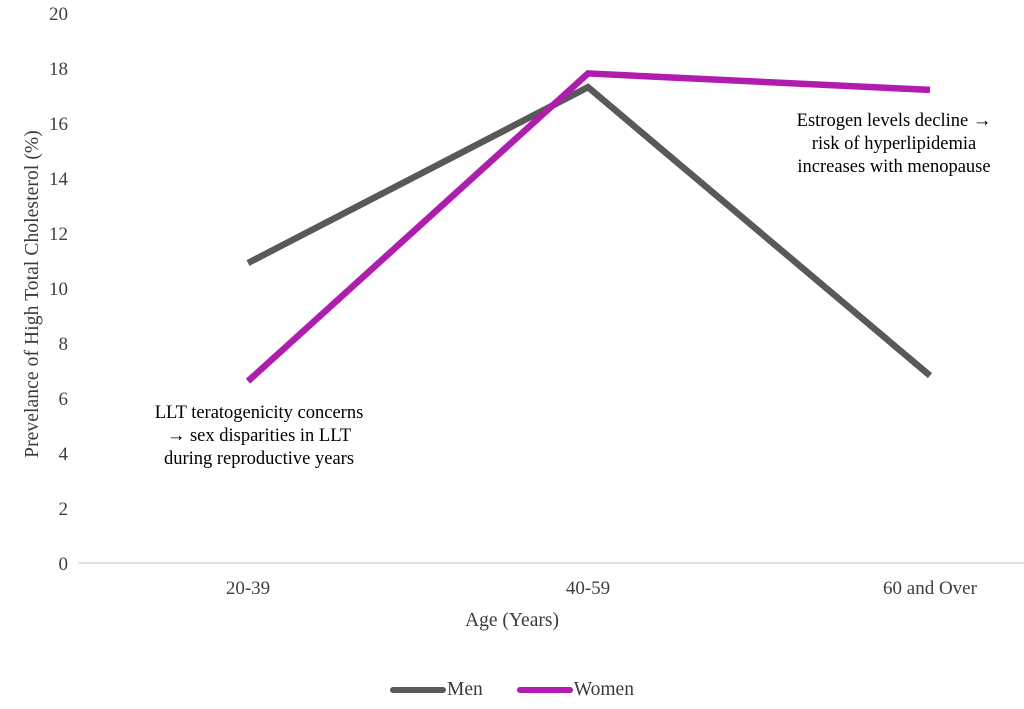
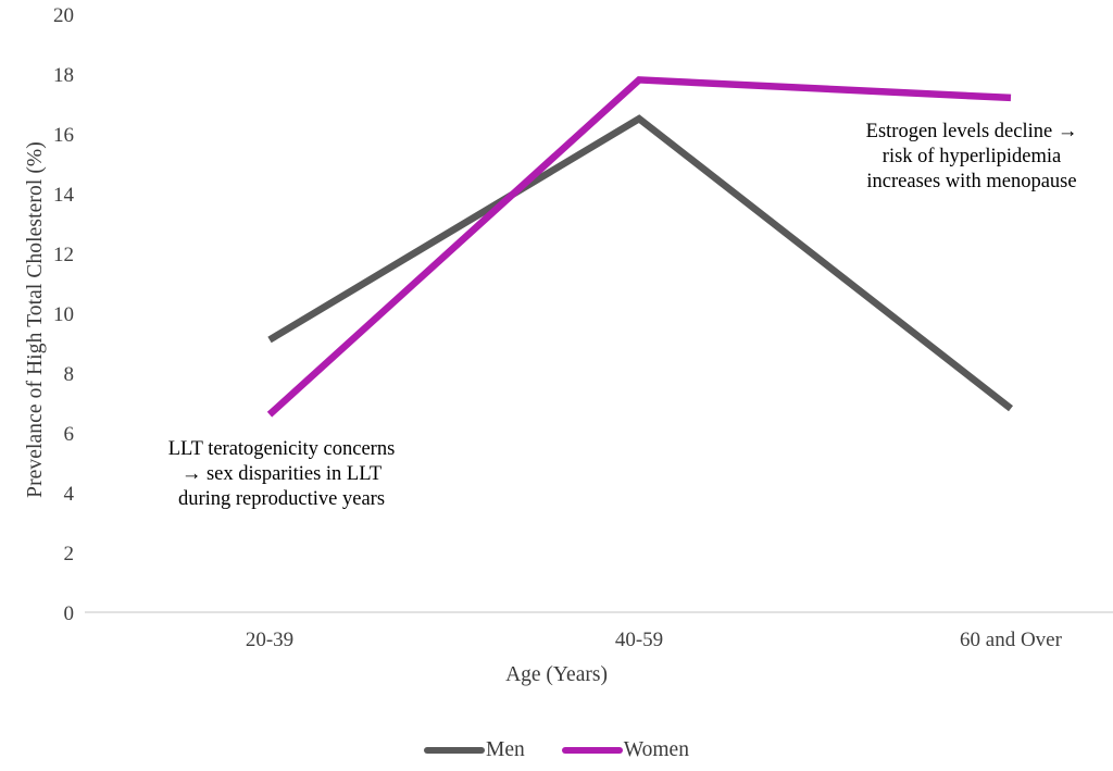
Men/20-39: 10.9 -> 9.1
Men/40-59: 17.3 -> 16.5
